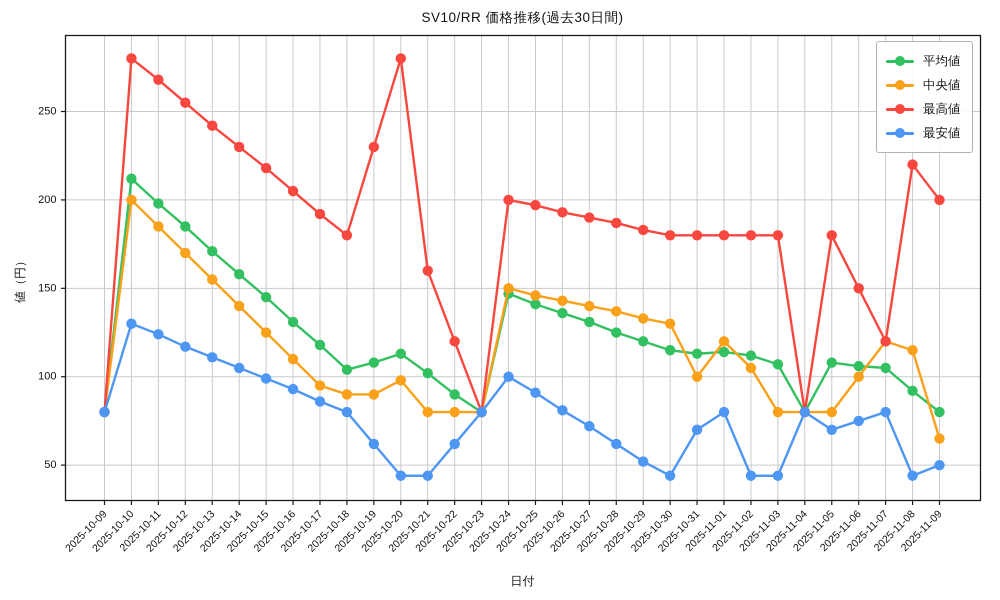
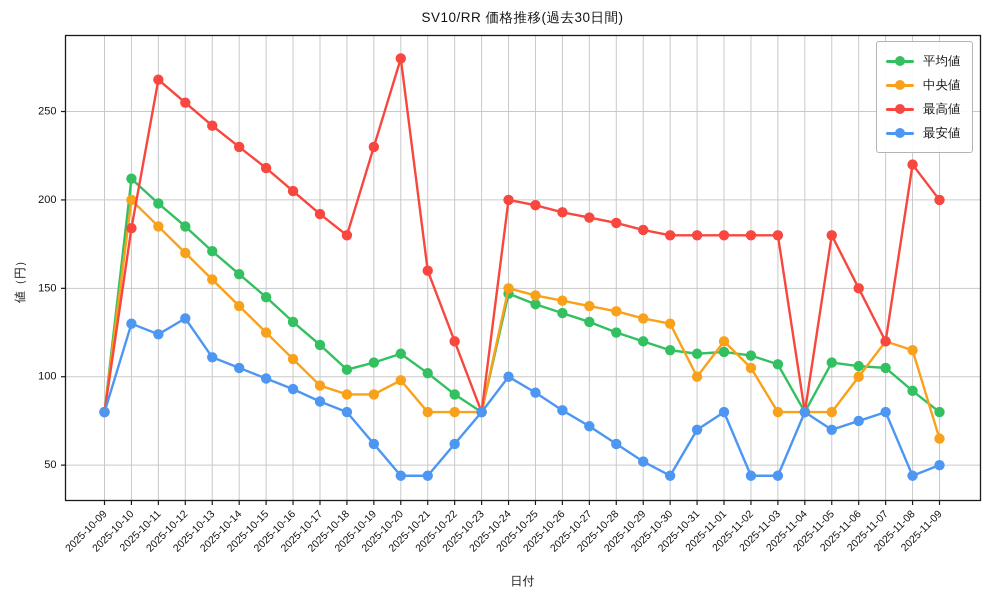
最高値/2025-10-10: 280 -> 184
最安値/2025-10-12: 117 -> 133
